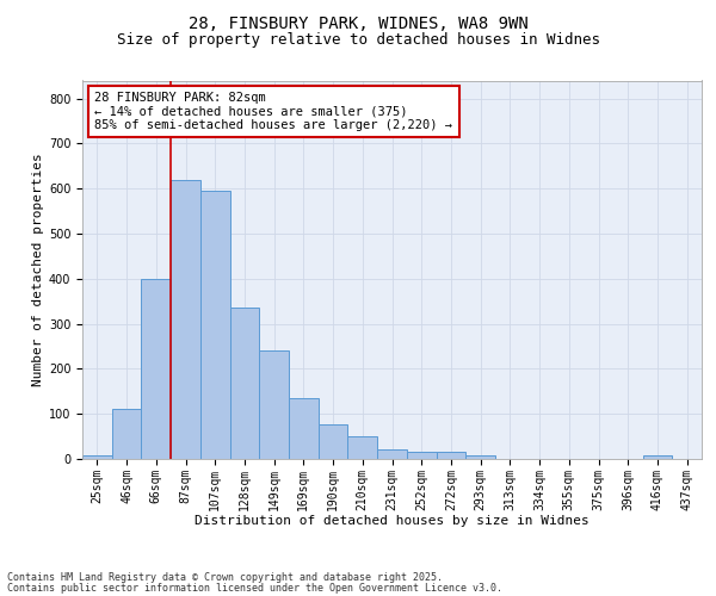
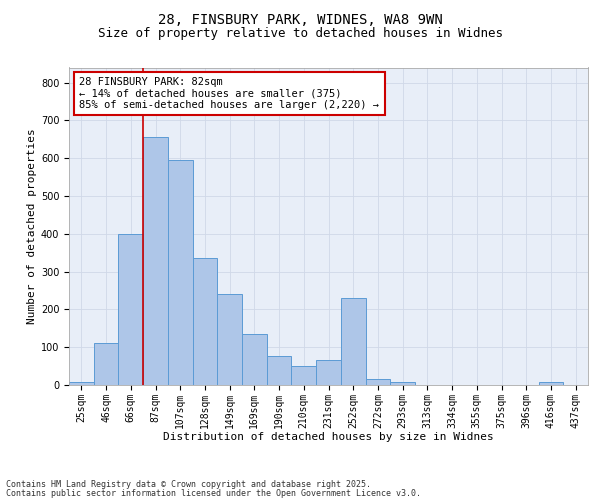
87sqm: 620 -> 655
231sqm: 20 -> 65
252sqm: 15 -> 230
